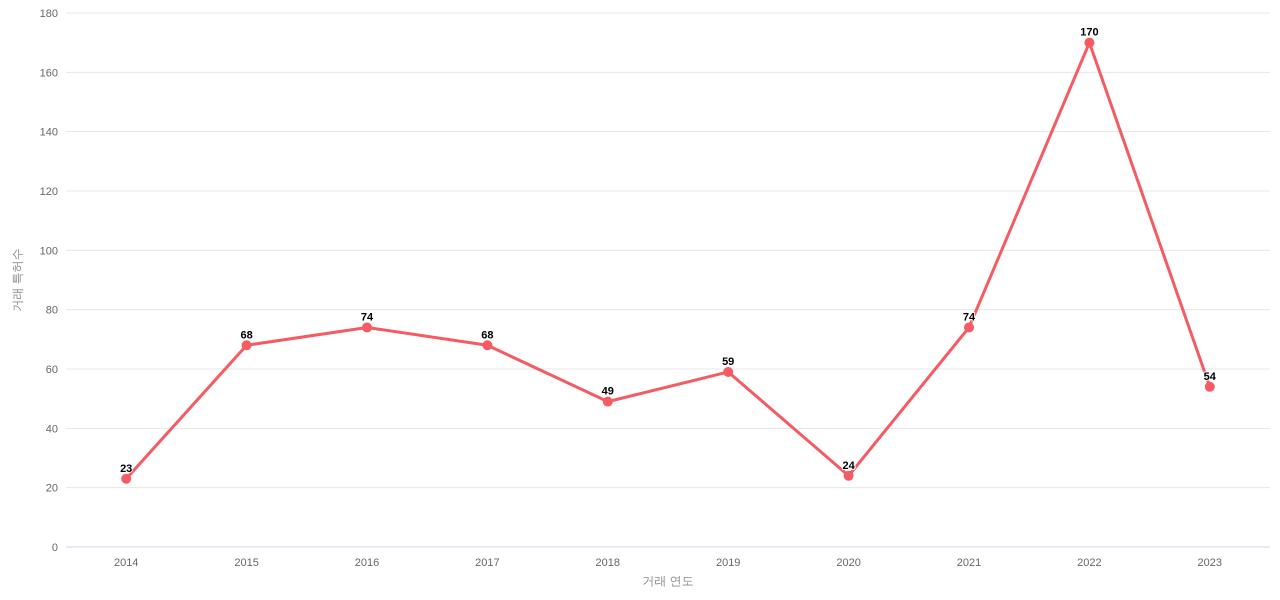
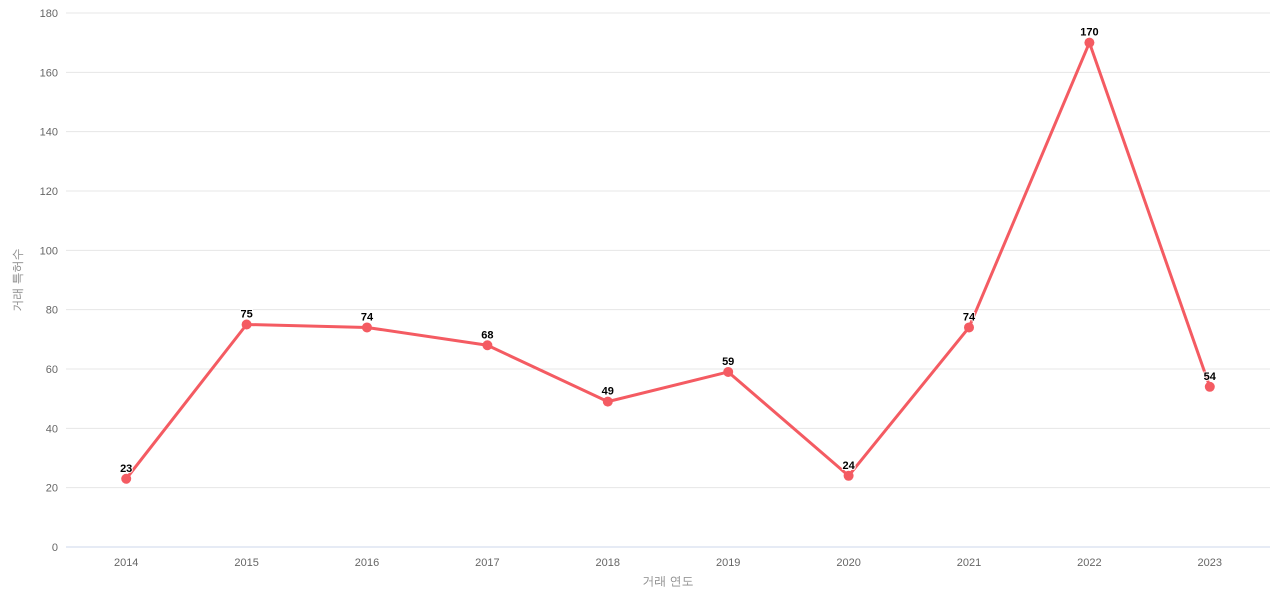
2015: 68 -> 75
